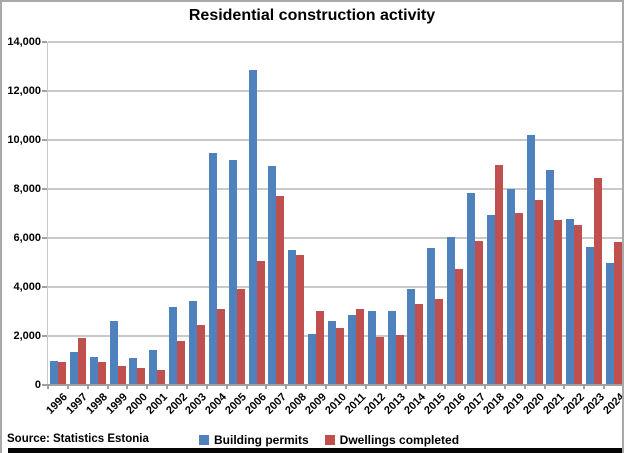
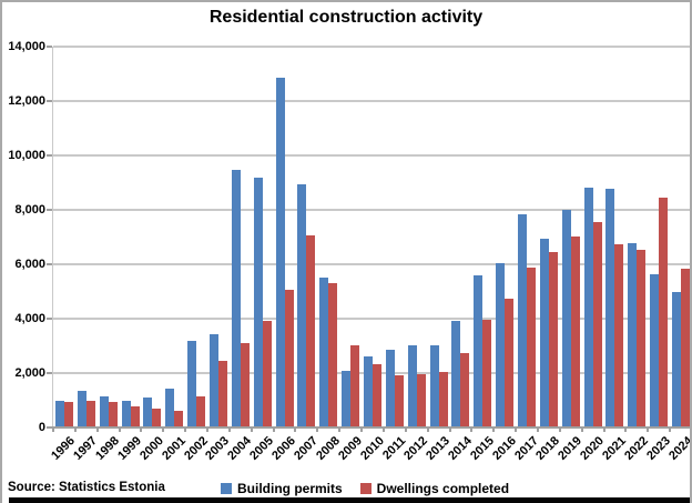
Dwellings completed/1997: 1900 -> 1000
Building permits/1999: 2600 -> 1000
Dwellings completed/2002: 1800 -> 1100
Dwellings completed/2007: 7700 -> 7100
Dwellings completed/2011: 3100 -> 1900
Dwellings completed/2014: 3300 -> 2800
Dwellings completed/2015: 3500 -> 4000
Dwellings completed/2018: 9000 -> 6400
Building permits/2020: 10200 -> 8800
